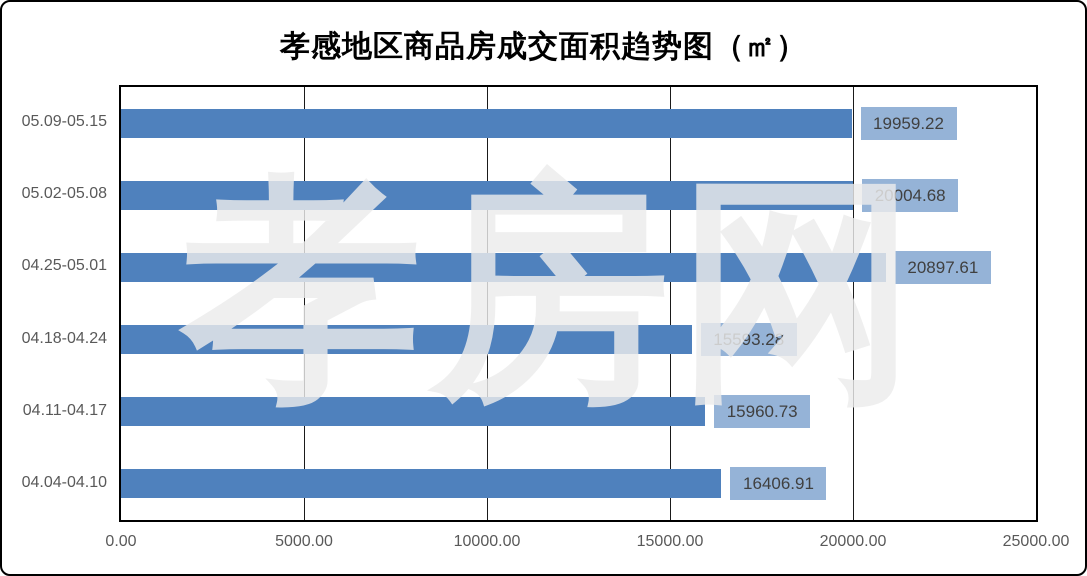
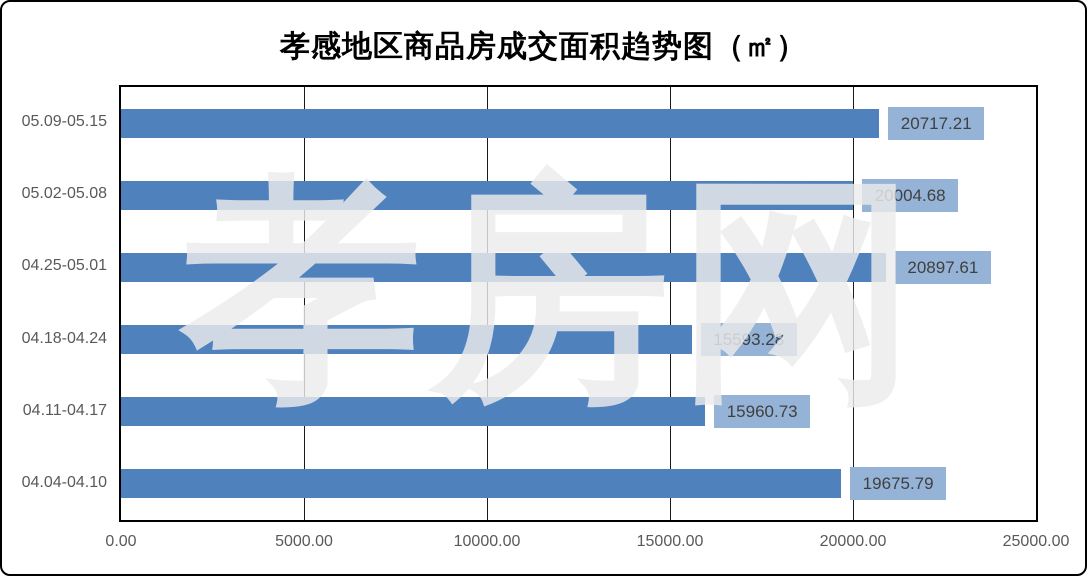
05.09-05.15: 19959.22 -> 20717.21
04.04-04.10: 16406.91 -> 19675.79
